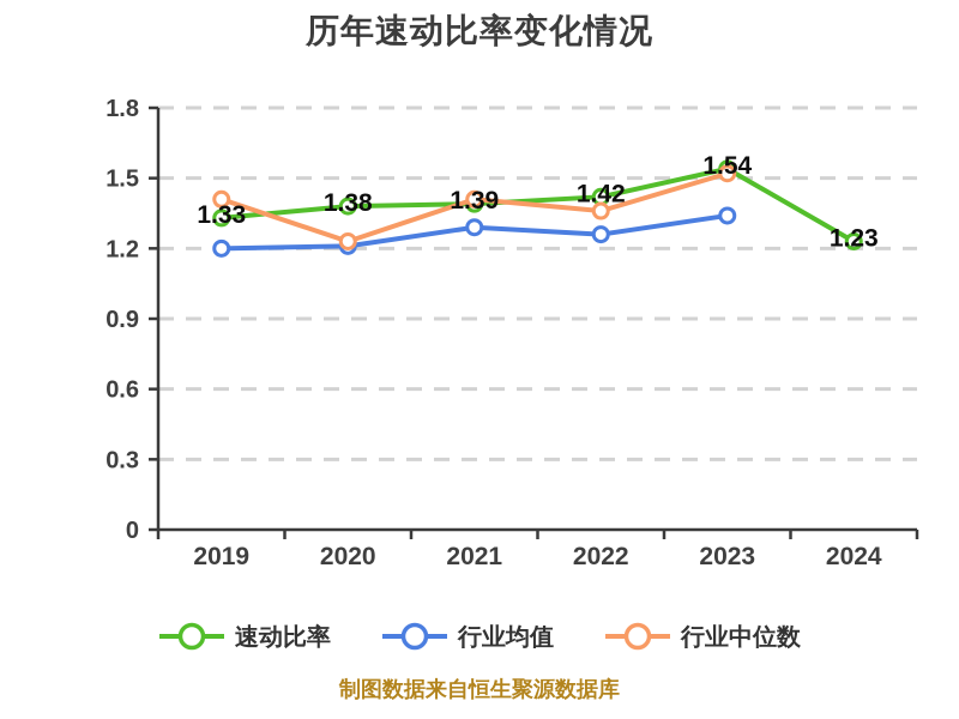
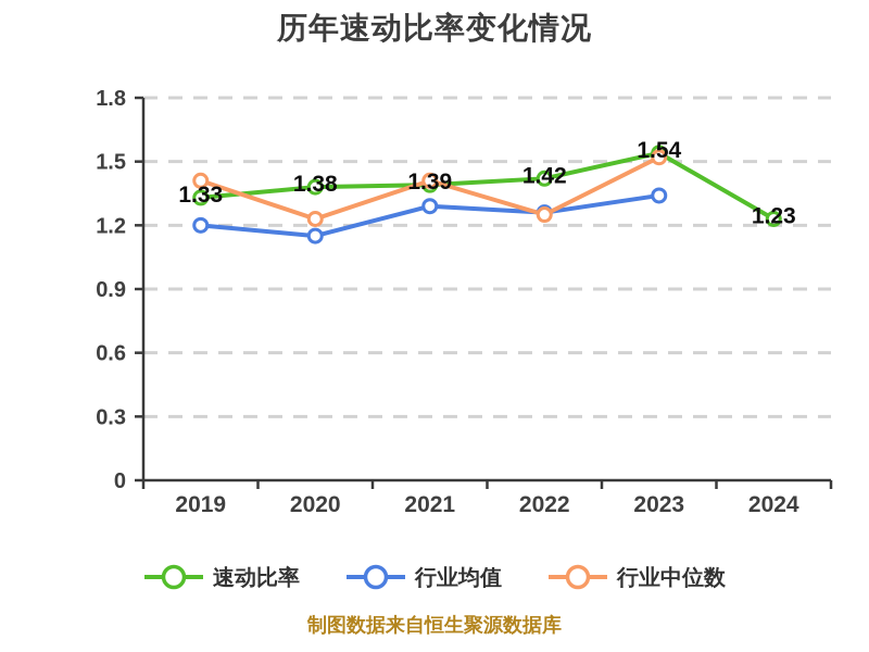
行业均值/2020: 1.21 -> 1.15
行业中位数/2022: 1.36 -> 1.25
